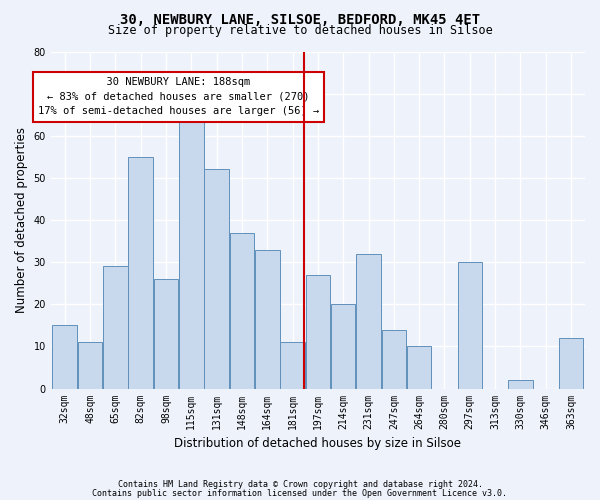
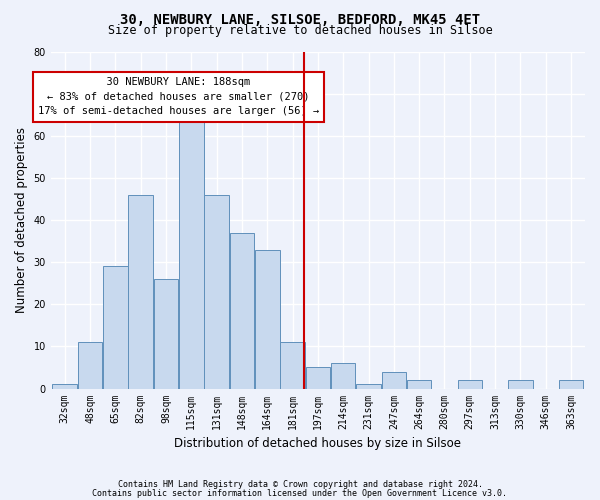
32sqm: 15 -> 1
82sqm: 55 -> 46
131sqm: 52 -> 46
197sqm: 27 -> 5
214sqm: 20 -> 6
231sqm: 32 -> 1
247sqm: 14 -> 4
264sqm: 10 -> 2
297sqm: 30 -> 2
363sqm: 12 -> 2
